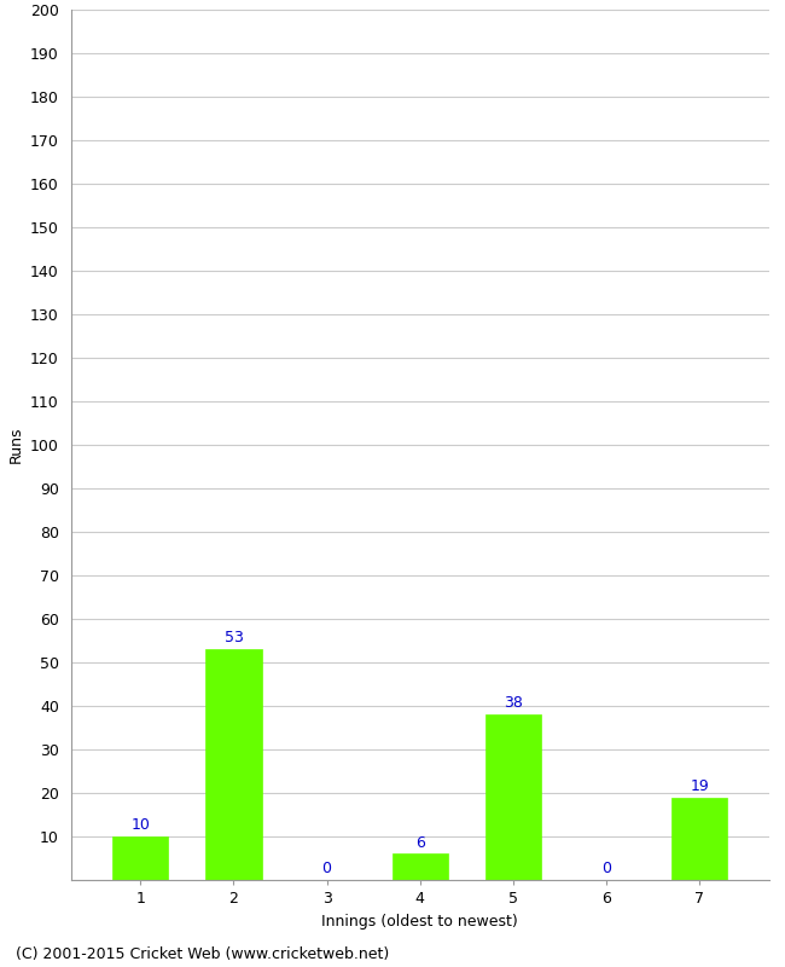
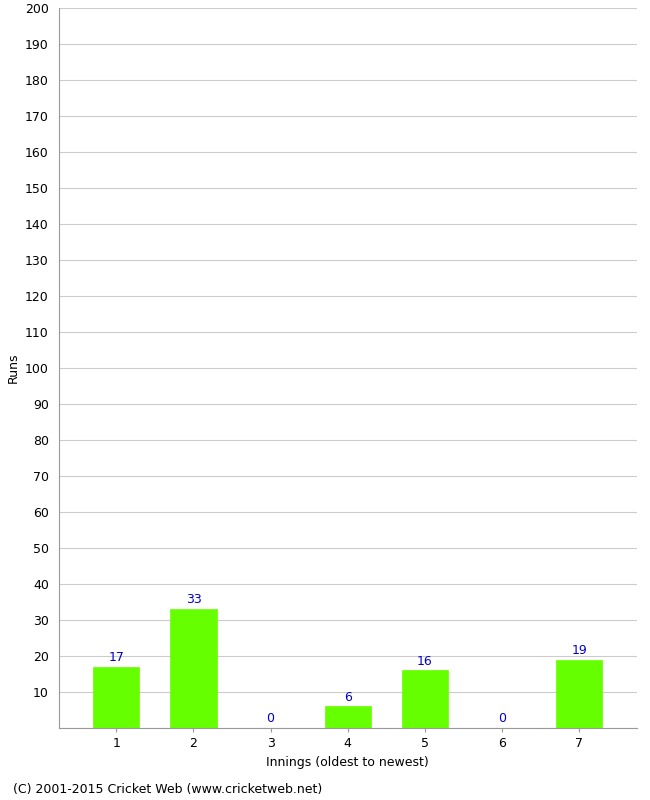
1: 10 -> 17
2: 53 -> 33
5: 38 -> 16
